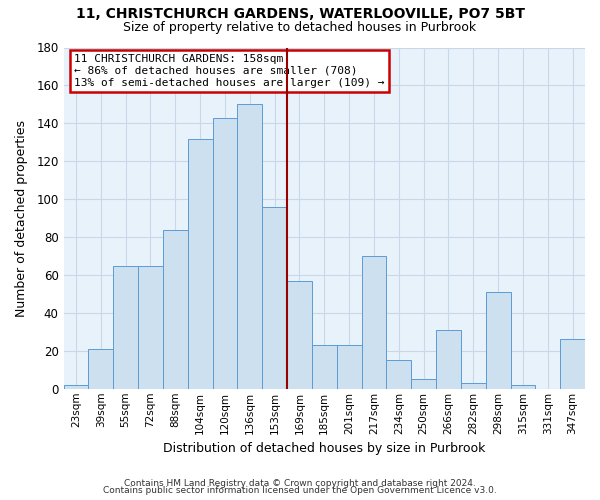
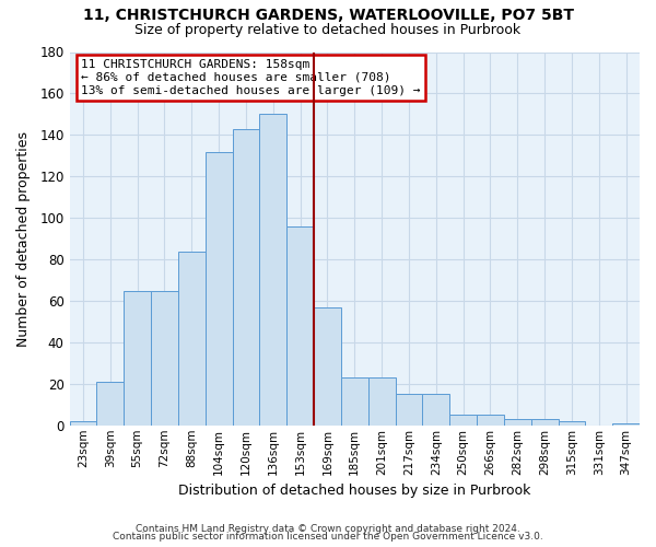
217sqm: 70 -> 15
266sqm: 31 -> 5
298sqm: 51 -> 3
347sqm: 26 -> 1
